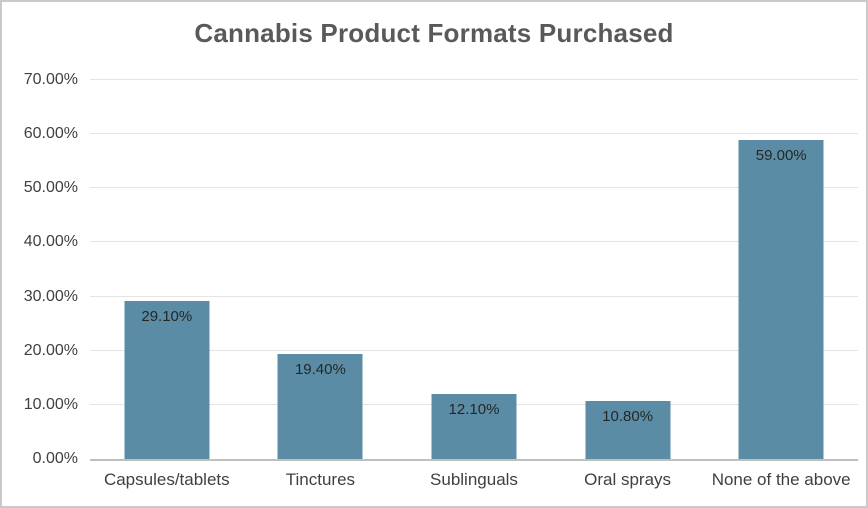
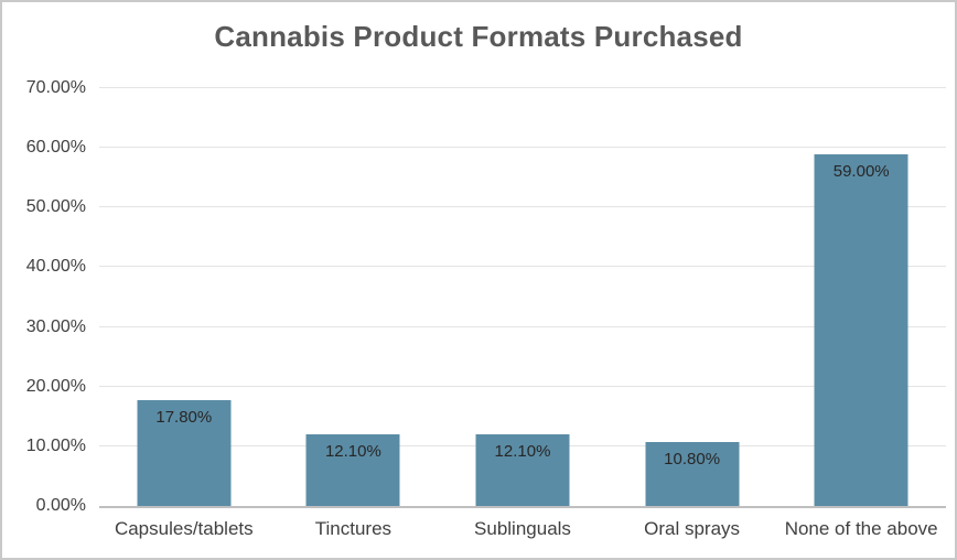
Capsules/tablets: 29.10% -> 17.80%
Tinctures: 19.40% -> 12.10%
